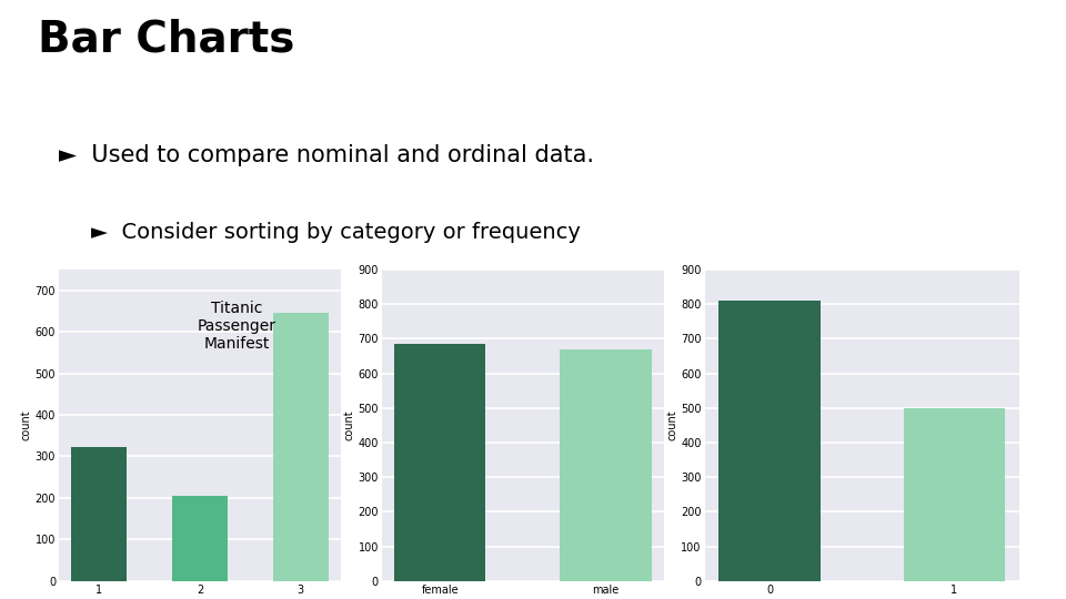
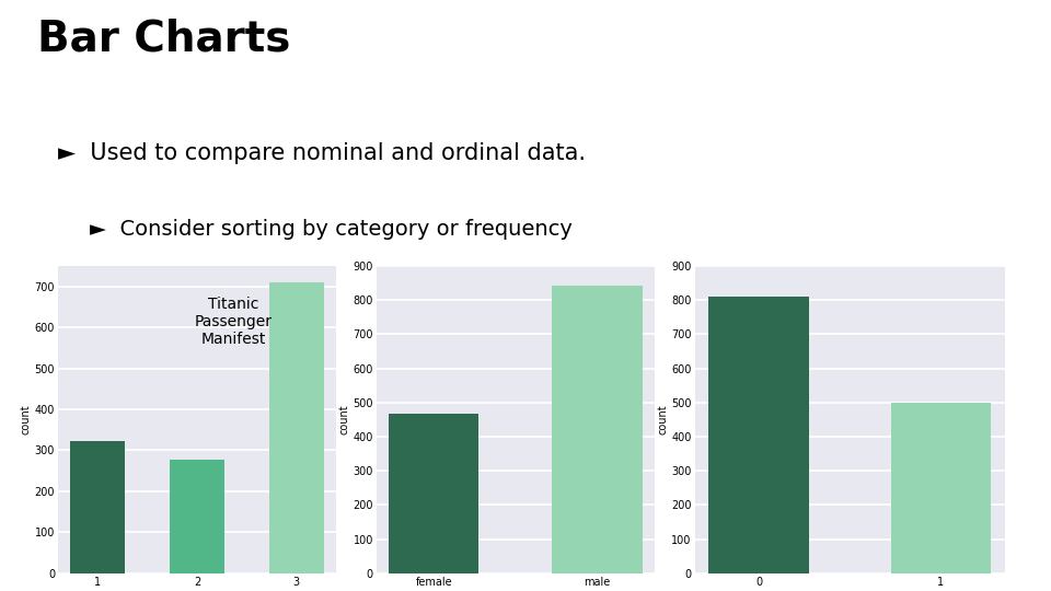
2: 205 -> 277
3: 645 -> 709
female: 685 -> 466
male: 670 -> 843
